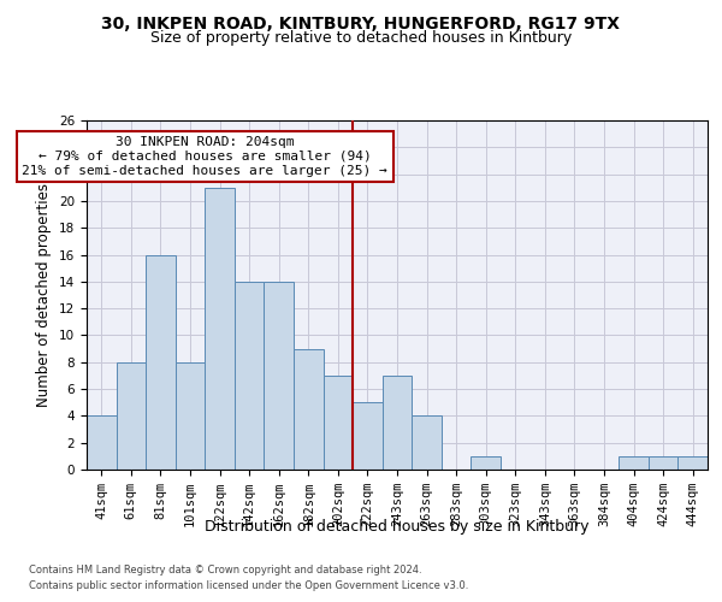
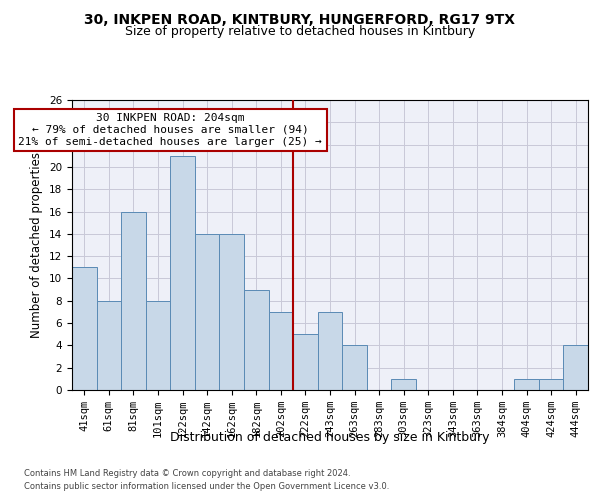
41sqm: 4 -> 11
444sqm: 1 -> 4
